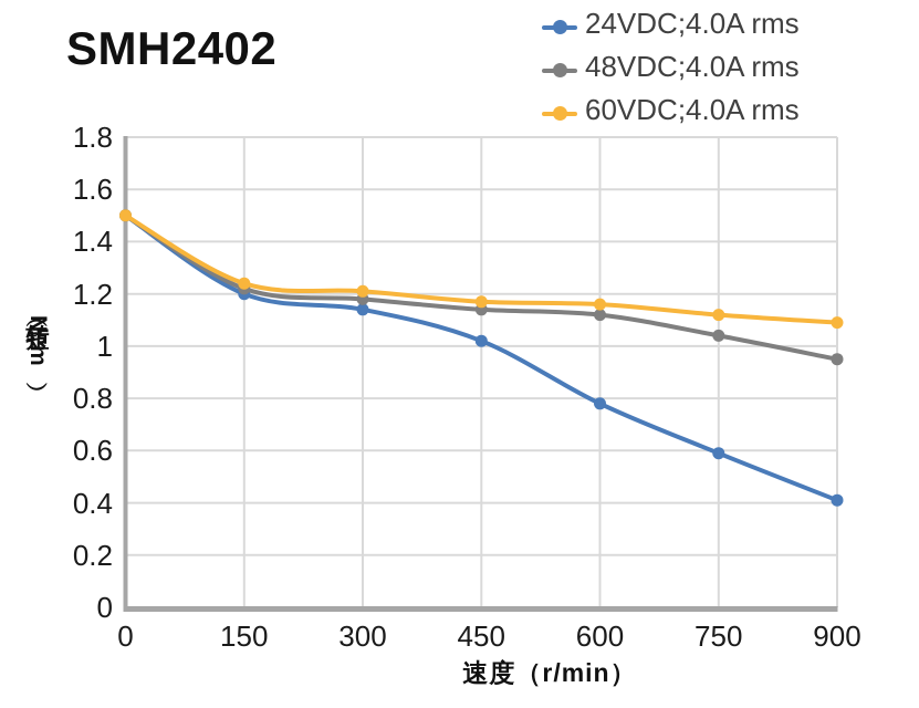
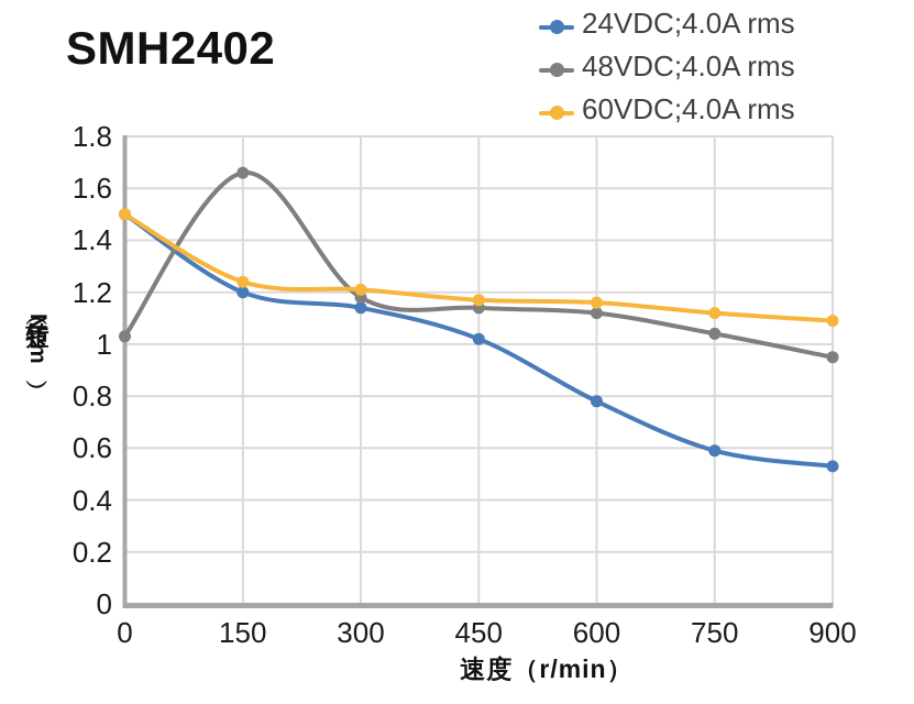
48VDC;4.0A rms/0: 1.50 -> 1.03
48VDC;4.0A rms/150: 1.22 -> 1.66
24VDC;4.0A rms/900: 0.41 -> 0.53
